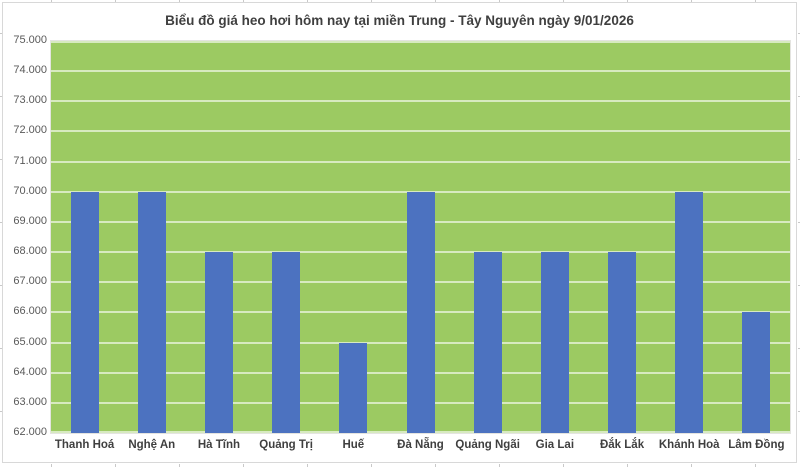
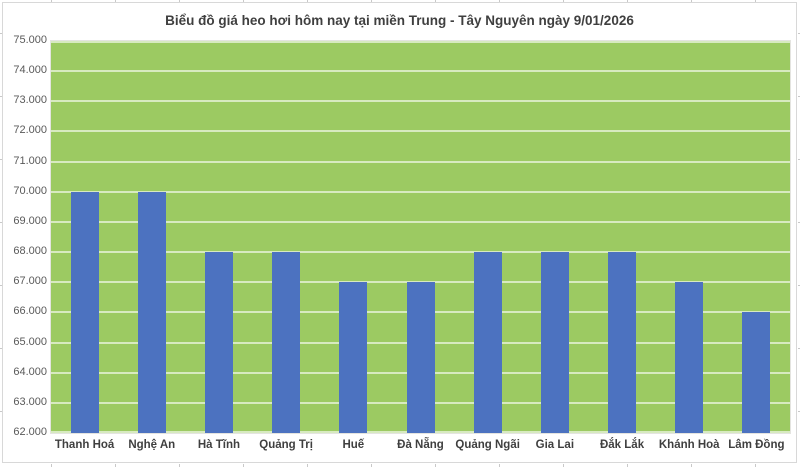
Huế: 65000 -> 67000
Đà Nẵng: 70000 -> 67000
Khánh Hoà: 70000 -> 67000
